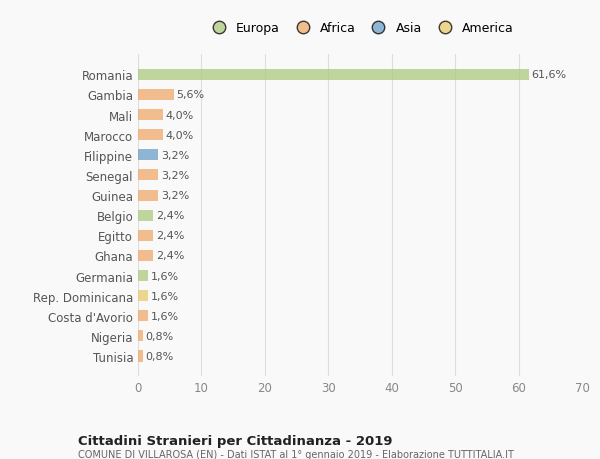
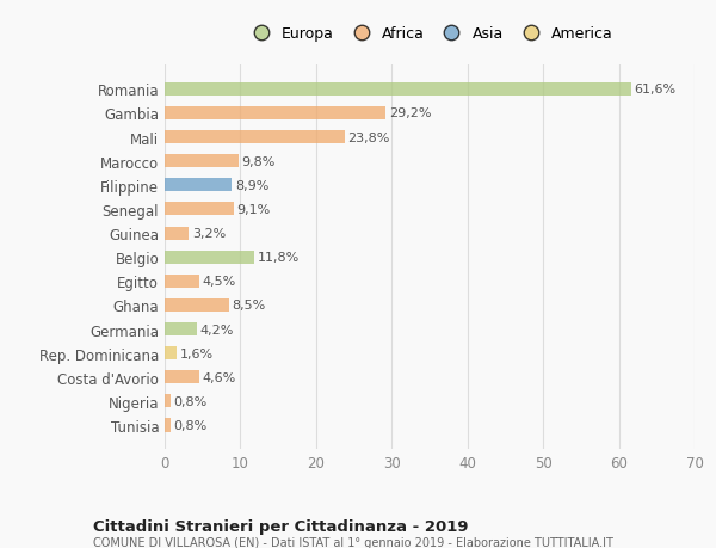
Gambia: 5,6% -> 29,2%
Mali: 4,0% -> 23,8%
Marocco: 4,0% -> 9,8%
Filippine: 3,2% -> 8,9%
Senegal: 3,2% -> 9,1%
Belgio: 2,4% -> 11,8%
Egitto: 2,4% -> 4,5%
Ghana: 2,4% -> 8,5%
Germania: 1,6% -> 4,2%
Costa d'Avorio: 1,6% -> 4,6%
